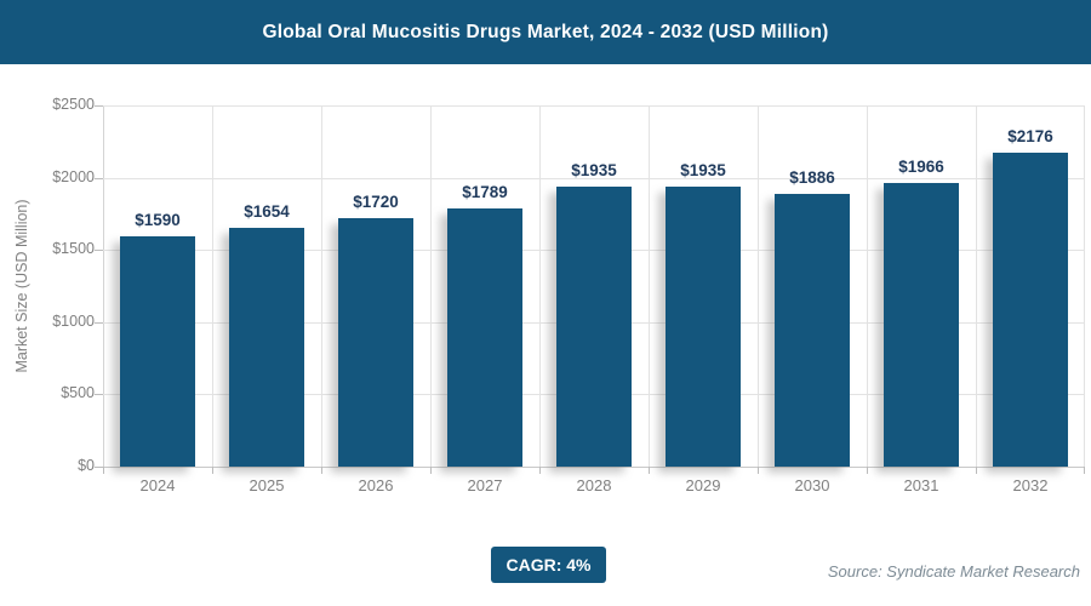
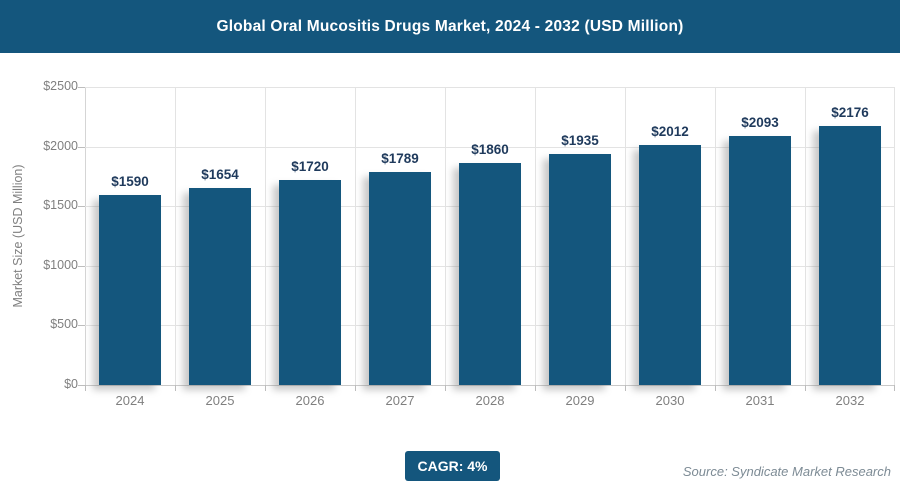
2028: $1935 -> $1860
2030: $1886 -> $2012
2031: $1966 -> $2093
